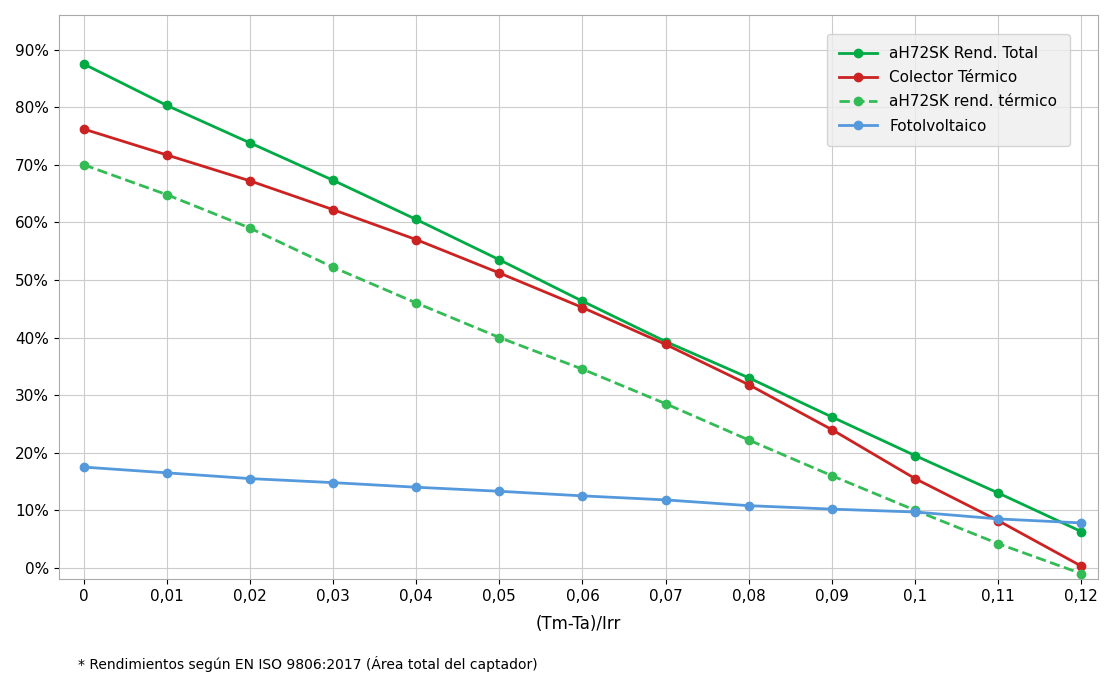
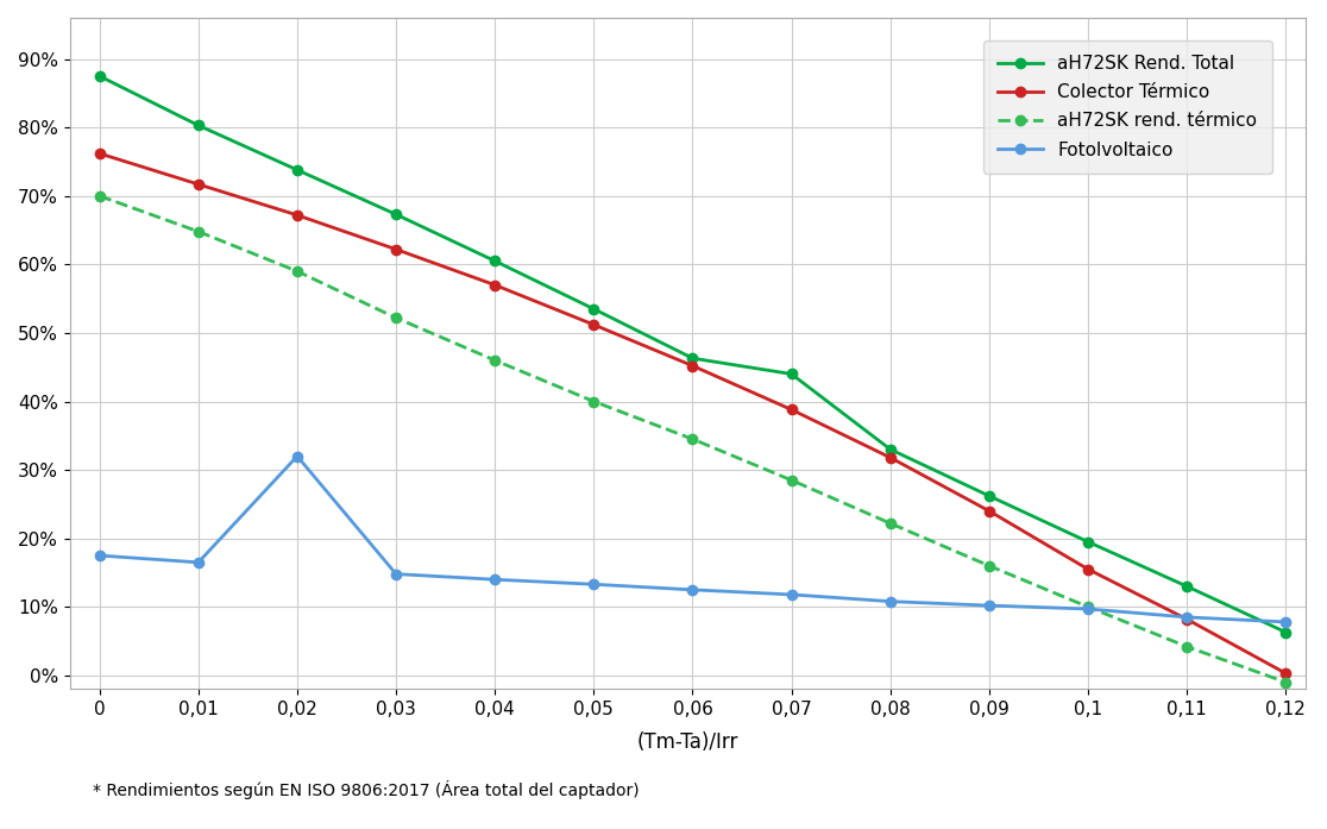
Fotolvoltaico/0,02: 15.5% -> 32.0%
aH72SK Rend. Total/0,07: 39.3% -> 44.0%
